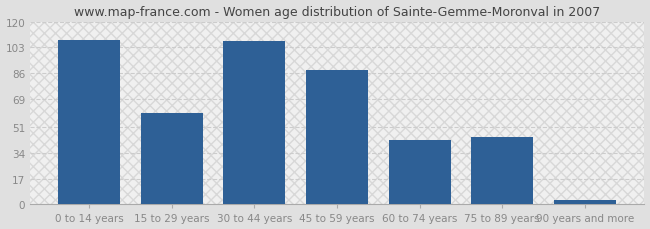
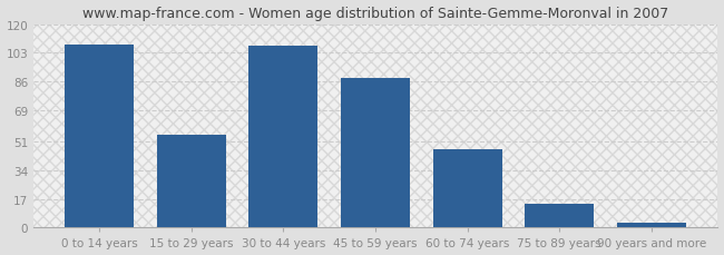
15 to 29 years: 60 -> 55
60 to 74 years: 42 -> 46
75 to 89 years: 44 -> 14
